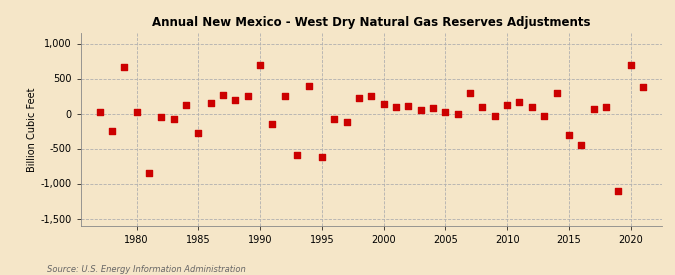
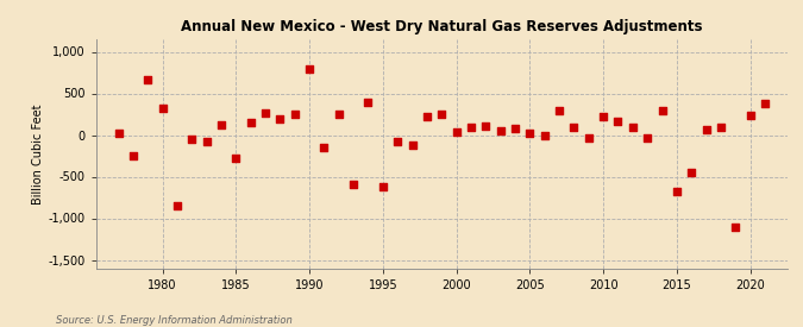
1980: 20 -> 320
1990: 700 -> 800
2000: 130 -> 40
2010: 120 -> 220
2015: -300 -> -680
2020: 700 -> 240
